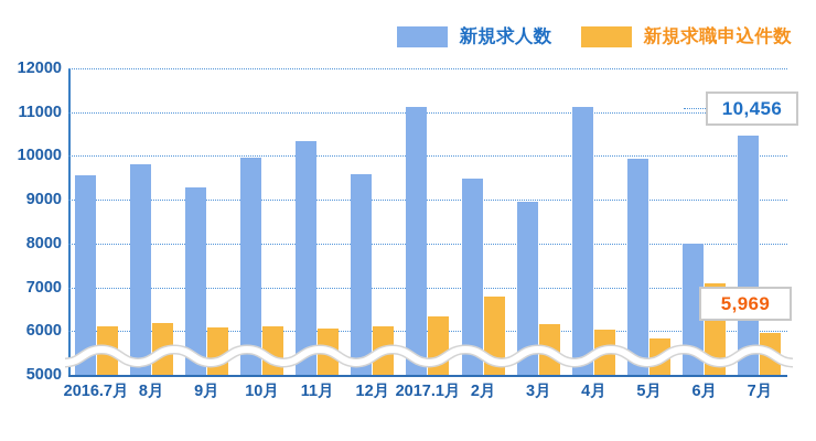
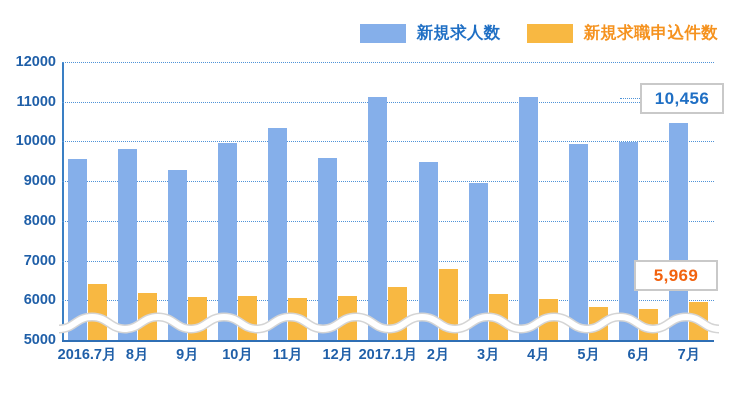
新規求職申込件数/2016.7月: 6100 -> 6400
新規求人数/6月: 8000 -> 10000
新規求職申込件数/6月: 7100 -> 5800
